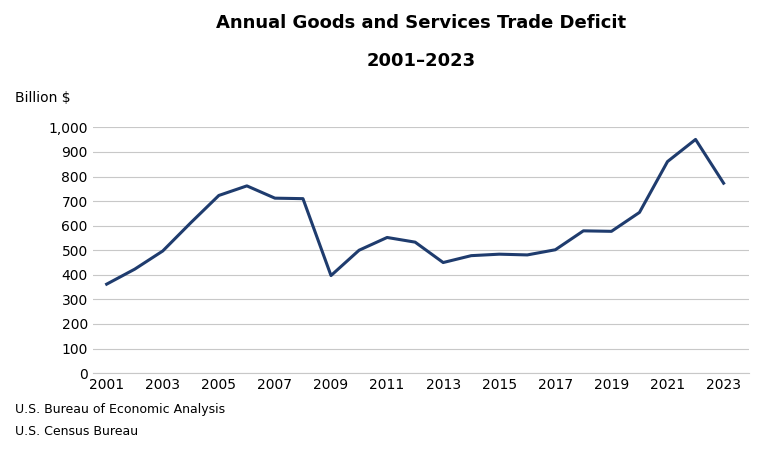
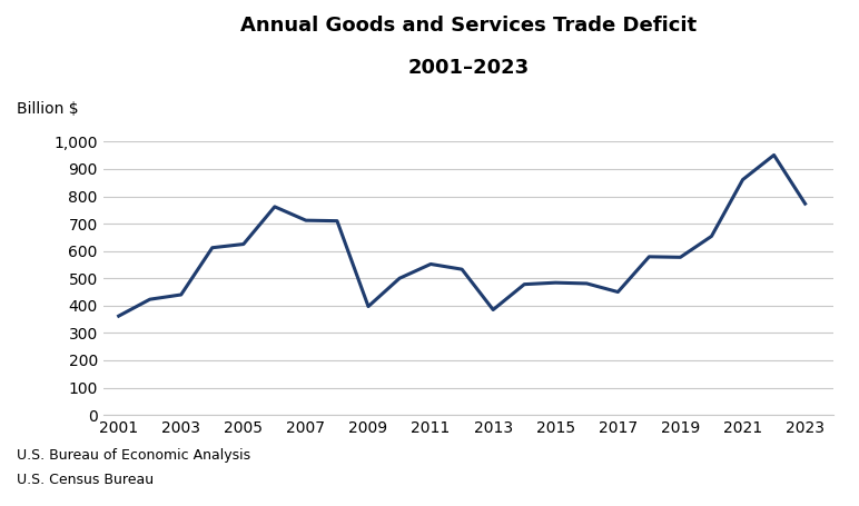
2003: 497 -> 440
2005: 723 -> 625
2013: 450 -> 385
2017: 502 -> 450
